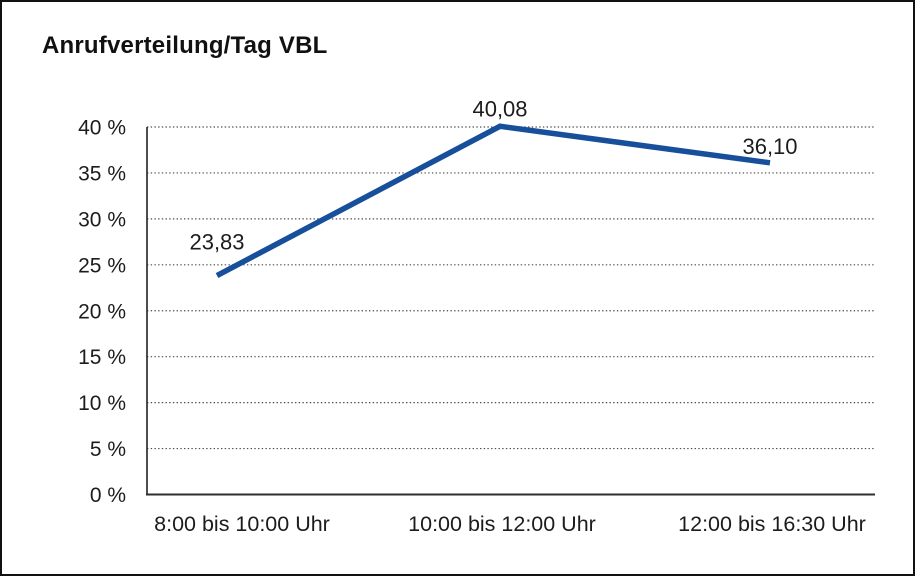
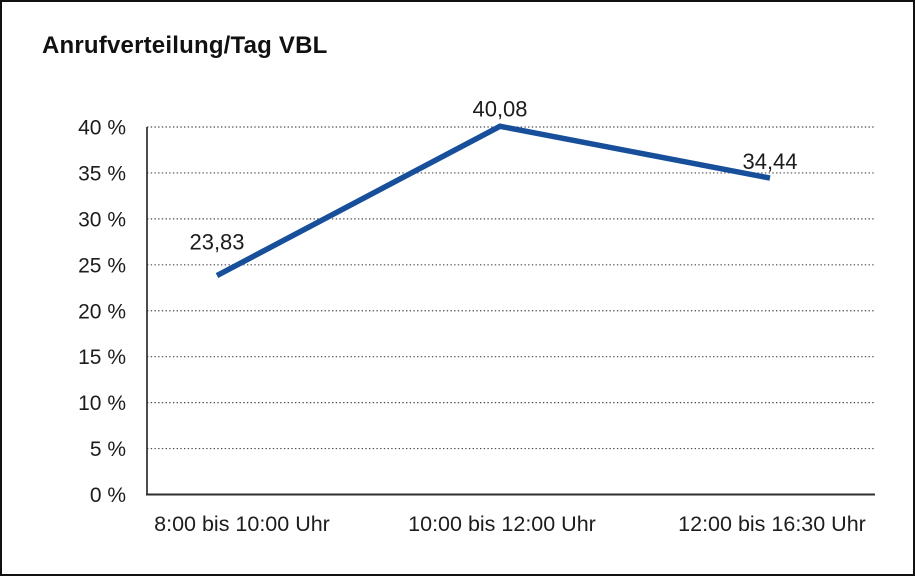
12:00 bis 16:30 Uhr: 36,10 -> 34,44
